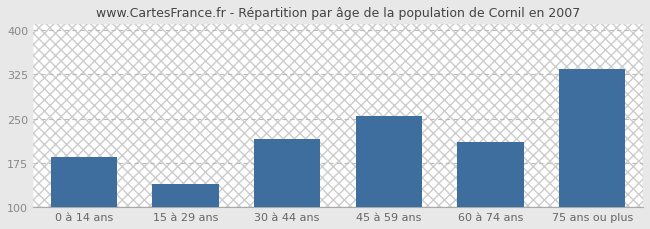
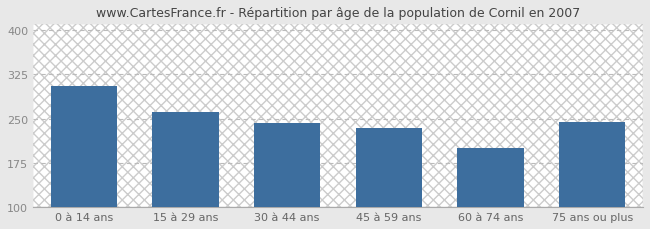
0 à 14 ans: 185 -> 306
15 à 29 ans: 140 -> 262
30 à 44 ans: 215 -> 242
45 à 59 ans: 254 -> 234
60 à 74 ans: 210 -> 200
75 ans ou plus: 335 -> 244
